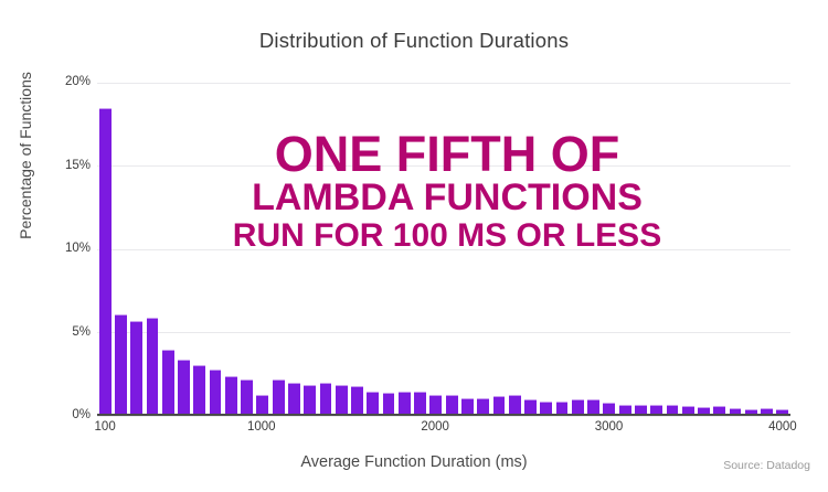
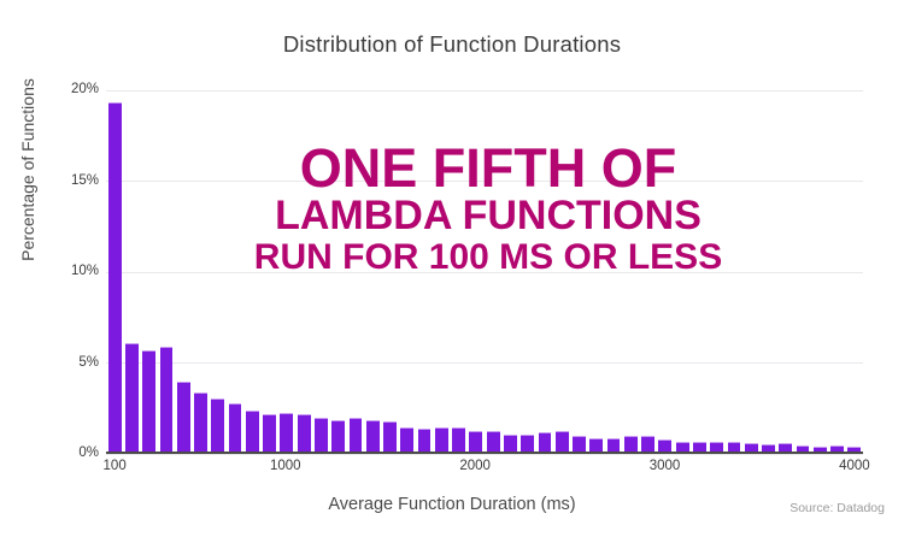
100: 18.4% -> 19.3%
1000: 1.2% -> 2.2%
